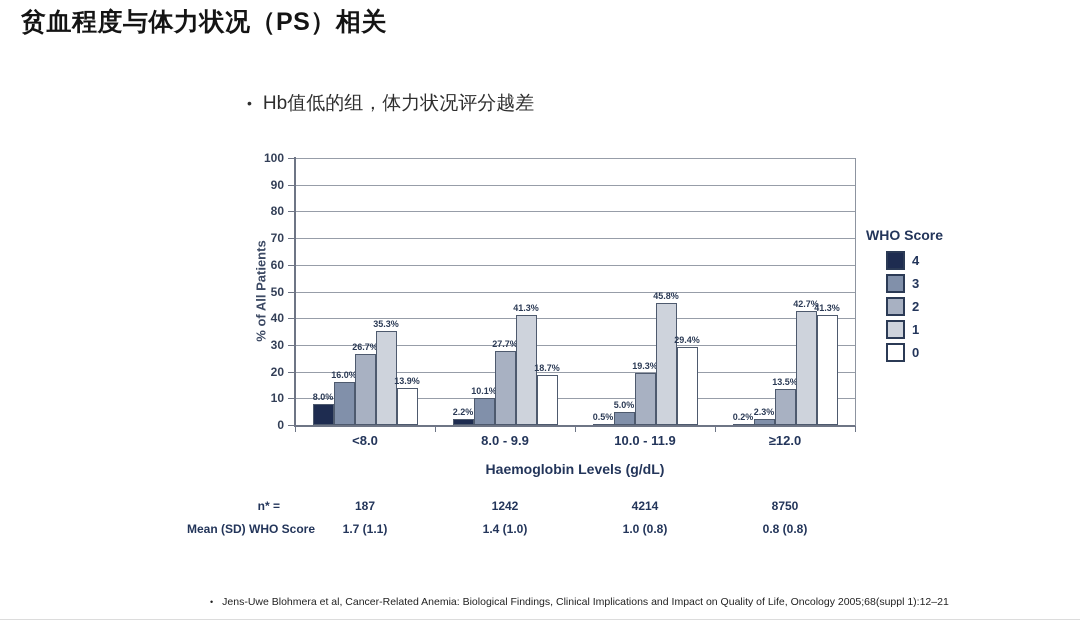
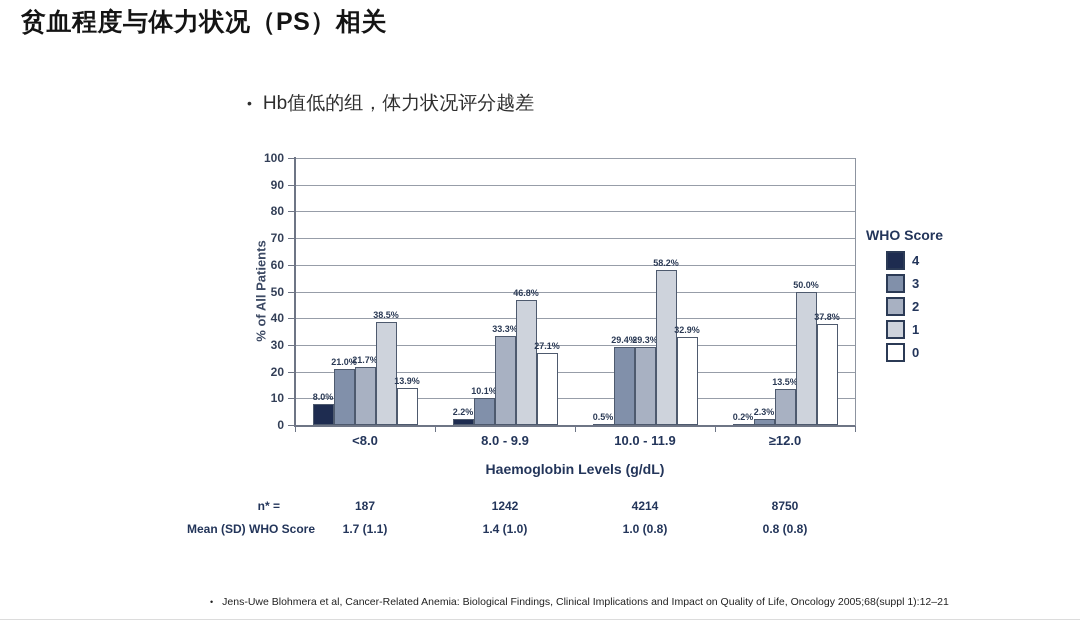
3/<8.0: 16.0% -> 21.0%
2/<8.0: 26.7% -> 21.7%
1/<8.0: 35.3% -> 38.5%
2/8.0 - 9.9: 27.7% -> 33.3%
1/8.0 - 9.9: 41.3% -> 46.8%
0/8.0 - 9.9: 18.7% -> 27.1%
3/10.0 - 11.9: 5.0% -> 29.4%
2/10.0 - 11.9: 19.3% -> 29.3%
1/10.0 - 11.9: 45.8% -> 58.2%
0/10.0 - 11.9: 29.4% -> 32.9%
1/≥12.0: 42.7% -> 50.0%
0/≥12.0: 41.3% -> 37.8%
